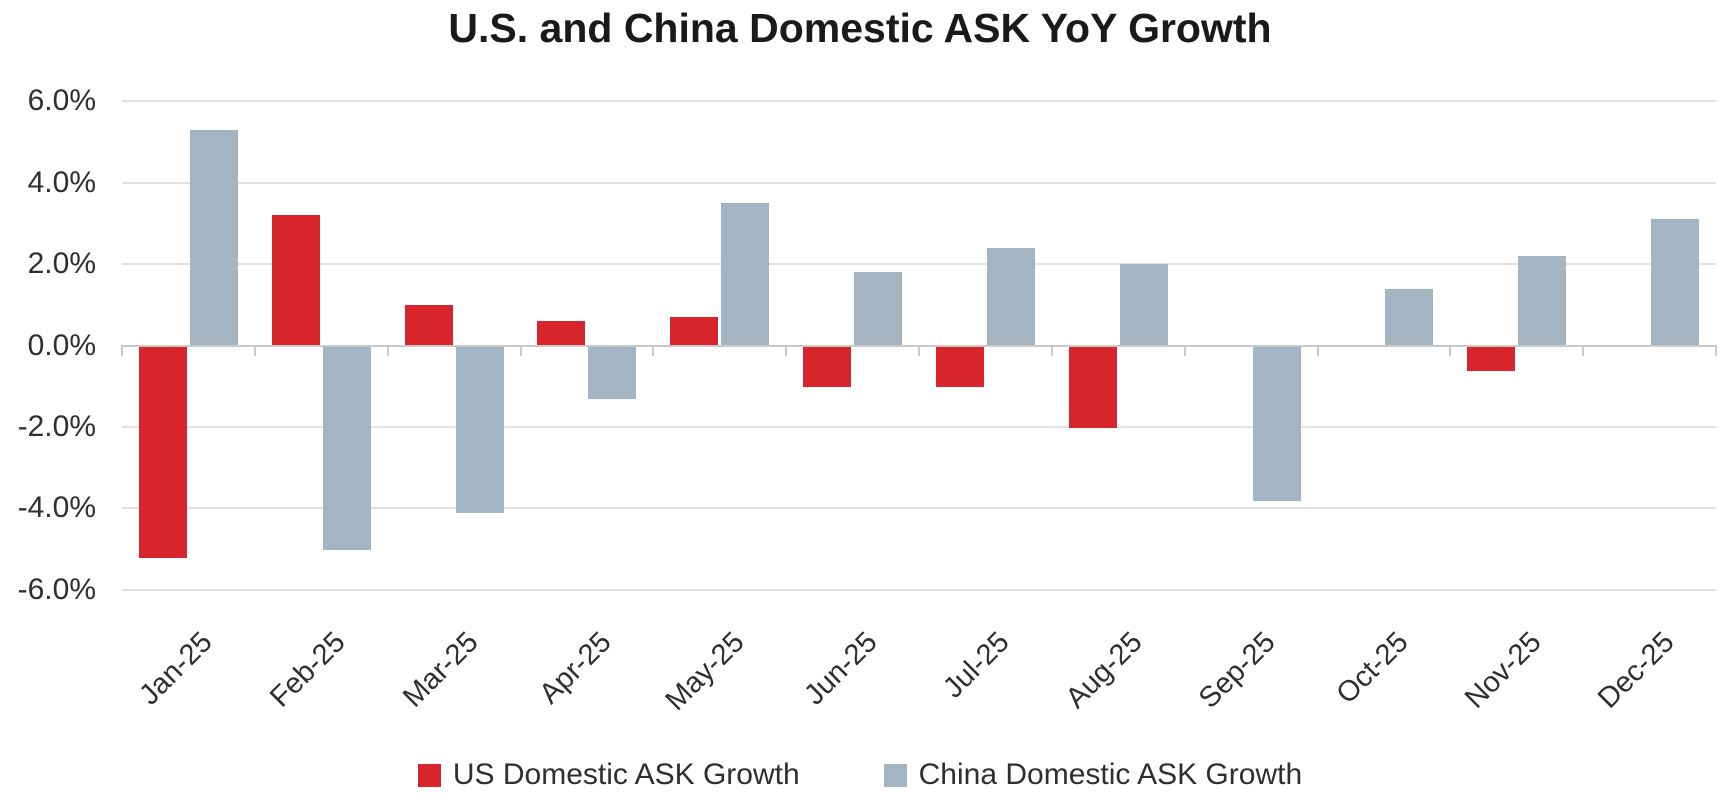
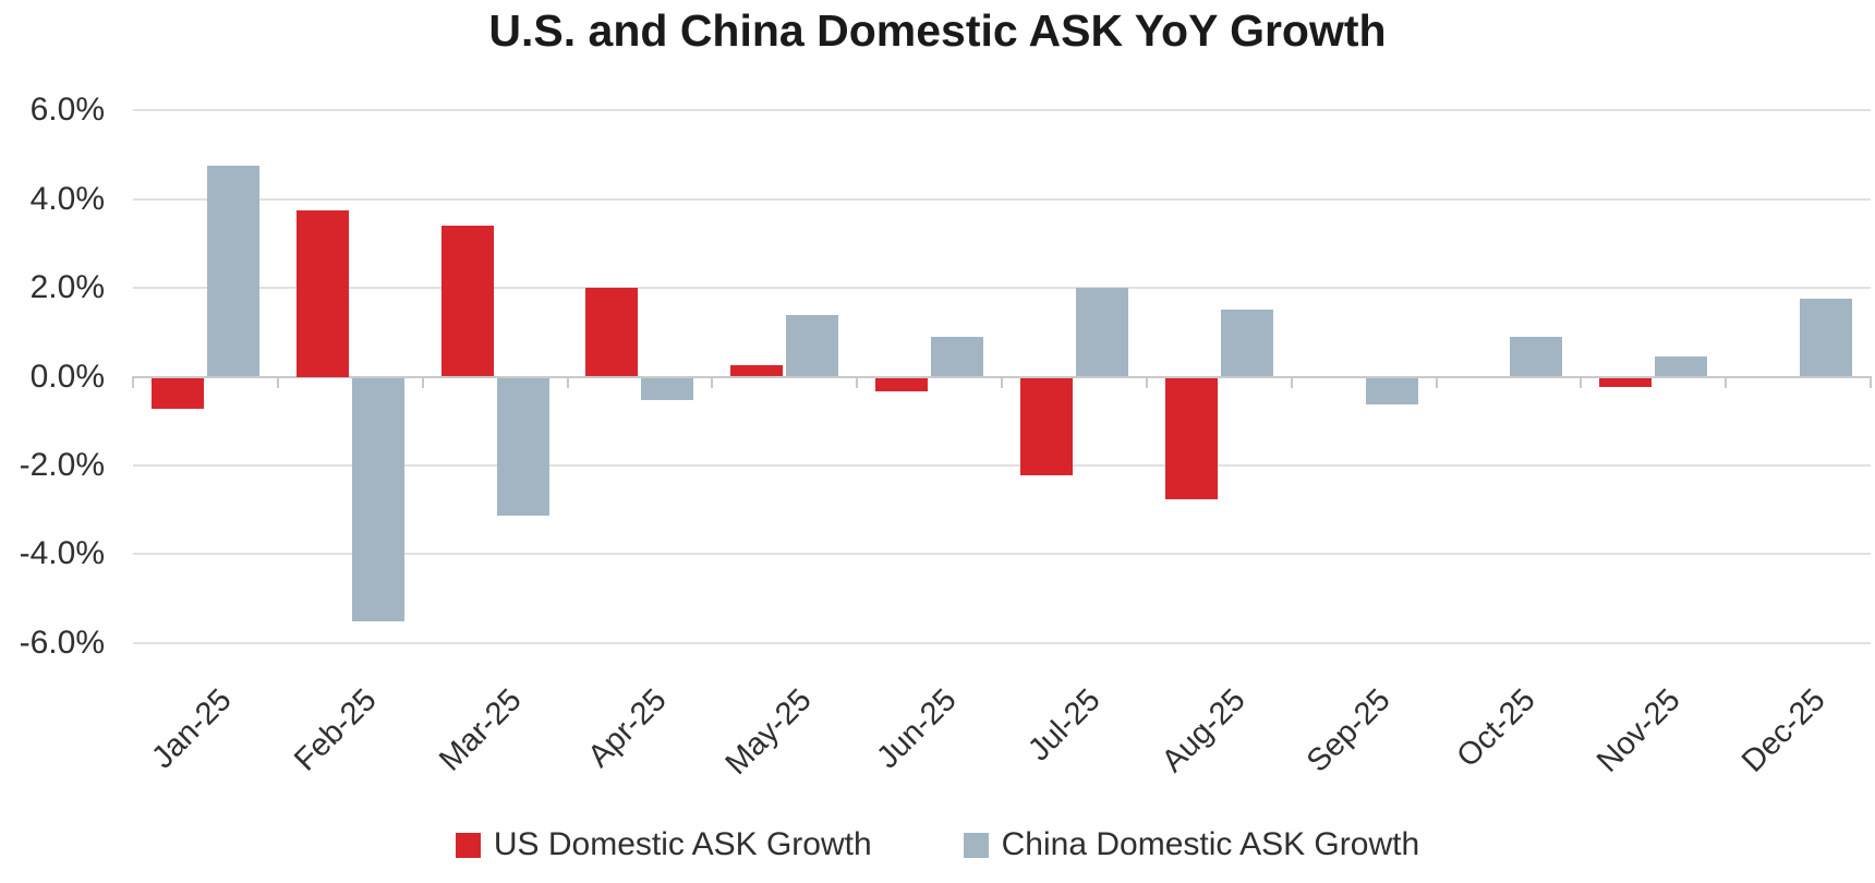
US Domestic ASK Growth/Jan-25: -5.2% -> -0.7%
China Domestic ASK Growth/Jan-25: 5.3% -> 4.8%
US Domestic ASK Growth/Feb-25: 3.2% -> 3.8%
China Domestic ASK Growth/Feb-25: -5.0% -> -5.5%
US Domestic ASK Growth/Mar-25: 1.0% -> 3.4%
China Domestic ASK Growth/Mar-25: -4.1% -> -3.1%
US Domestic ASK Growth/Apr-25: 0.6% -> 2.0%
China Domestic ASK Growth/Apr-25: -1.3% -> -0.5%
US Domestic ASK Growth/May-25: 0.7% -> 0.2%
China Domestic ASK Growth/May-25: 3.5% -> 1.4%
US Domestic ASK Growth/Jun-25: -1.0% -> -0.3%
China Domestic ASK Growth/Jun-25: 1.8% -> 0.9%
US Domestic ASK Growth/Jul-25: -1.0% -> -2.2%
China Domestic ASK Growth/Jul-25: 2.4% -> 2.0%
US Domestic ASK Growth/Aug-25: -2.0% -> -2.8%
China Domestic ASK Growth/Aug-25: 2.0% -> 1.5%
China Domestic ASK Growth/Sep-25: -3.8% -> -0.6%
China Domestic ASK Growth/Oct-25: 1.4% -> 0.9%
US Domestic ASK Growth/Nov-25: -0.6% -> -0.2%
China Domestic ASK Growth/Nov-25: 2.2% -> 0.5%
China Domestic ASK Growth/Dec-25: 3.1% -> 1.8%
